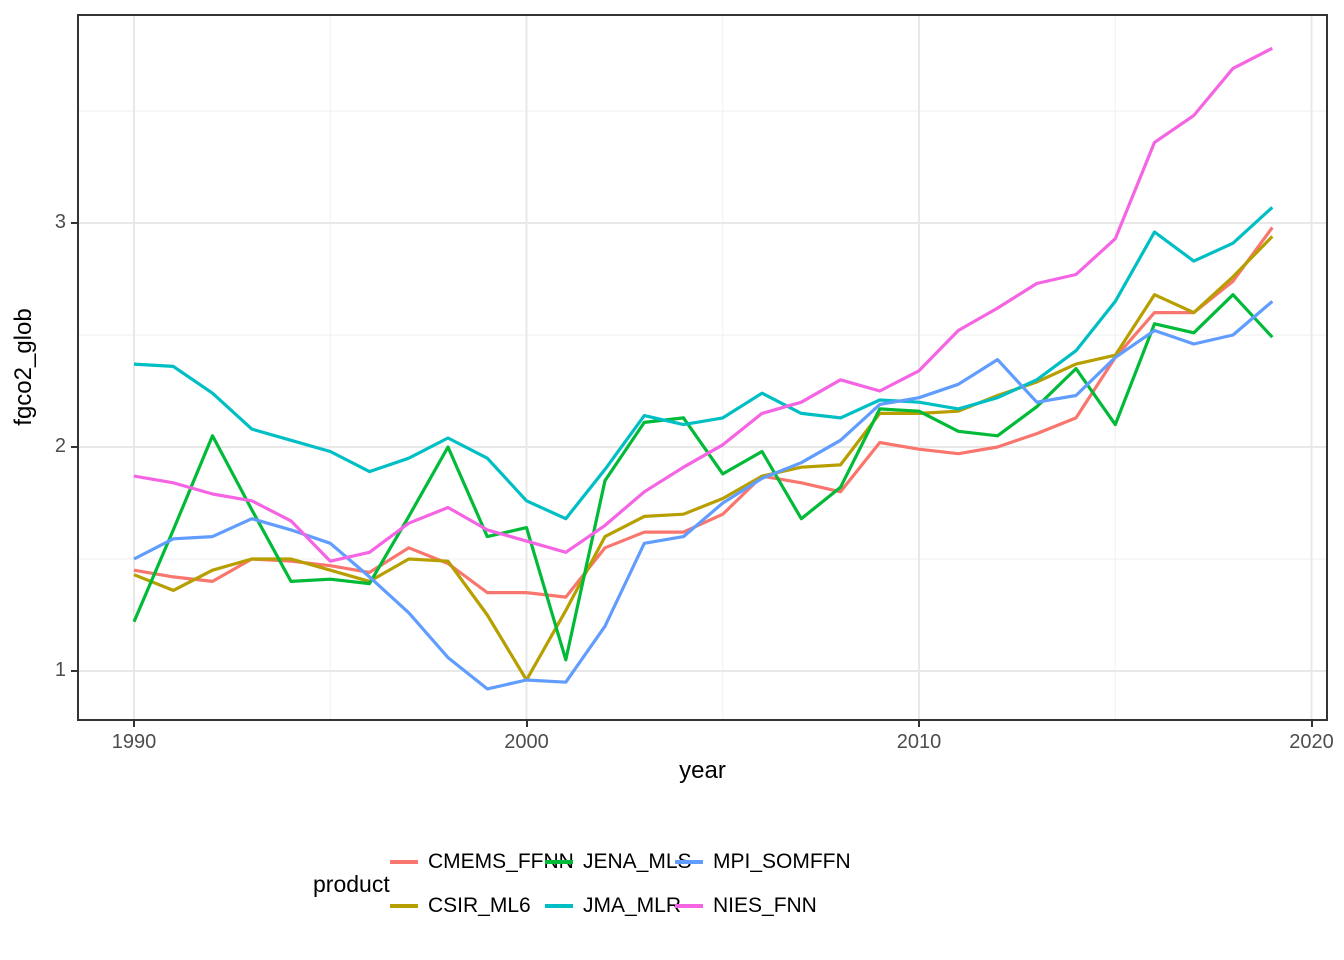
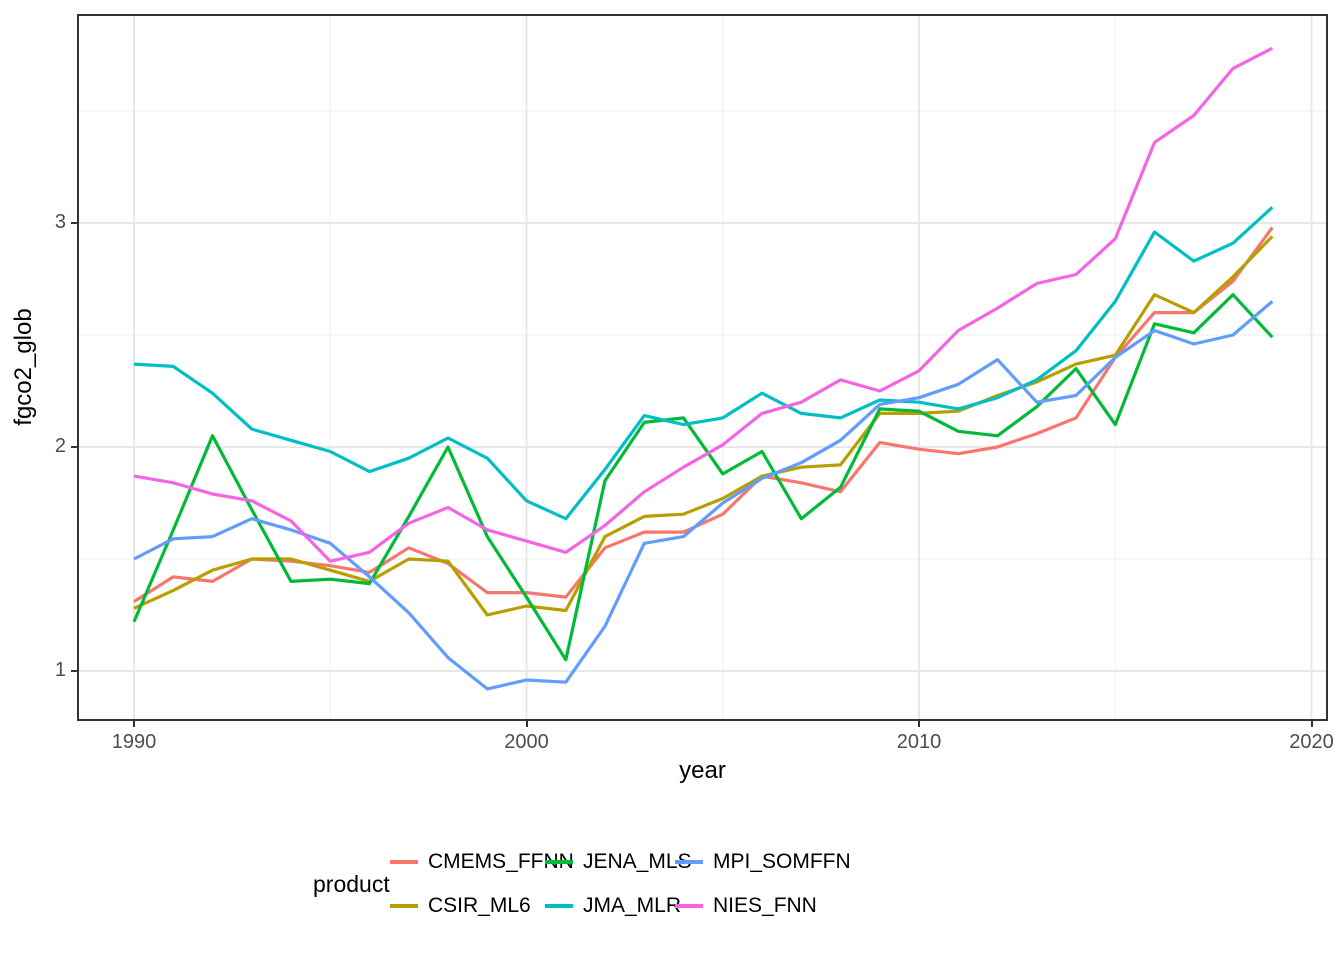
CMEMS_FFNN/1990: 1.45 -> 1.31
CSIR_ML6/1990: 1.43 -> 1.28
CSIR_ML6/2000: 0.96 -> 1.29
JENA_MLS/2000: 1.64 -> 1.33
